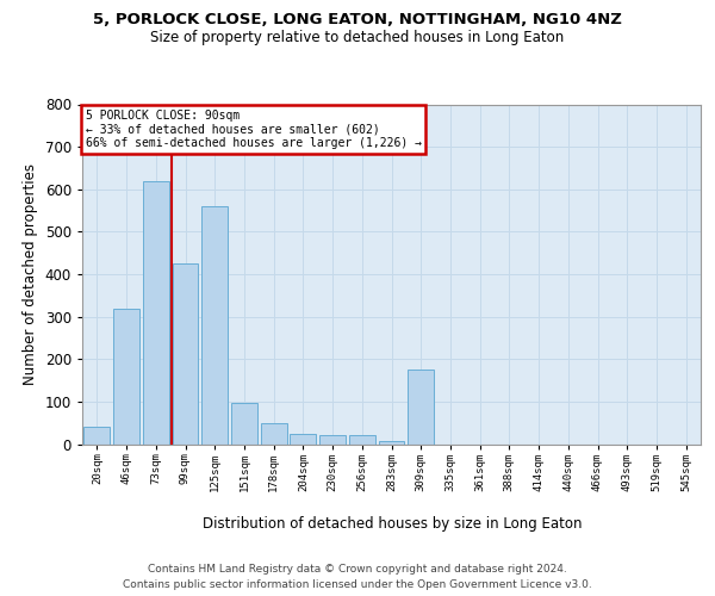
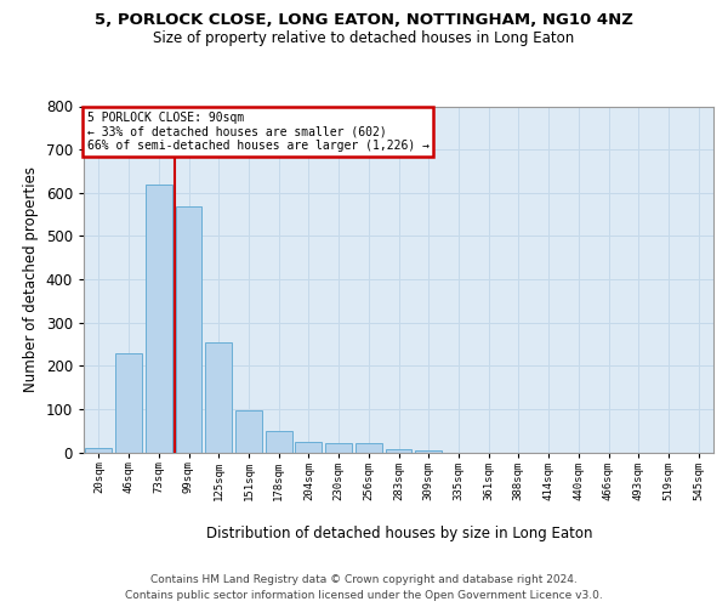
20sqm: 40 -> 10
46sqm: 320 -> 228
99sqm: 425 -> 568
125sqm: 560 -> 253
309sqm: 175 -> 3
